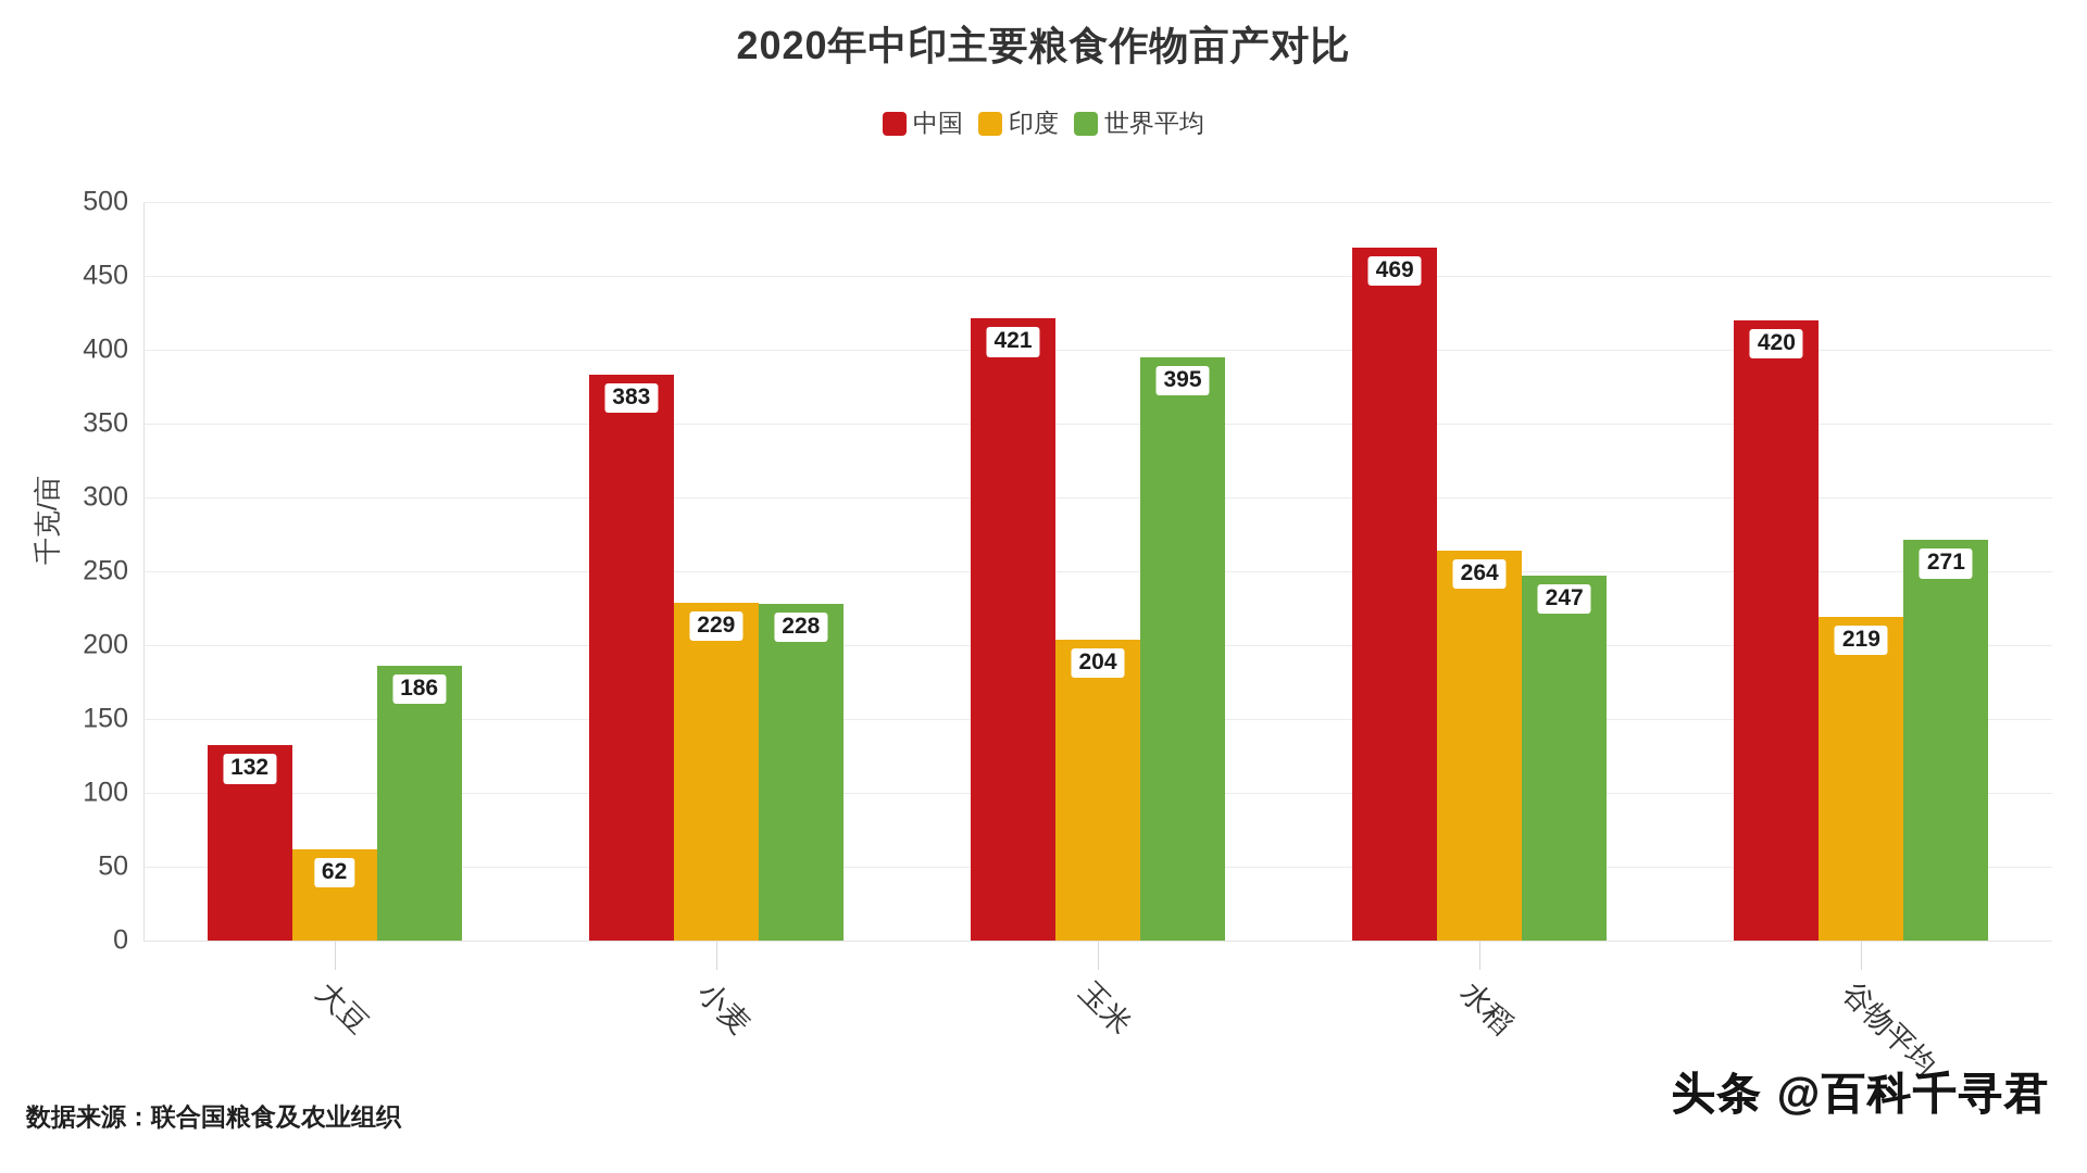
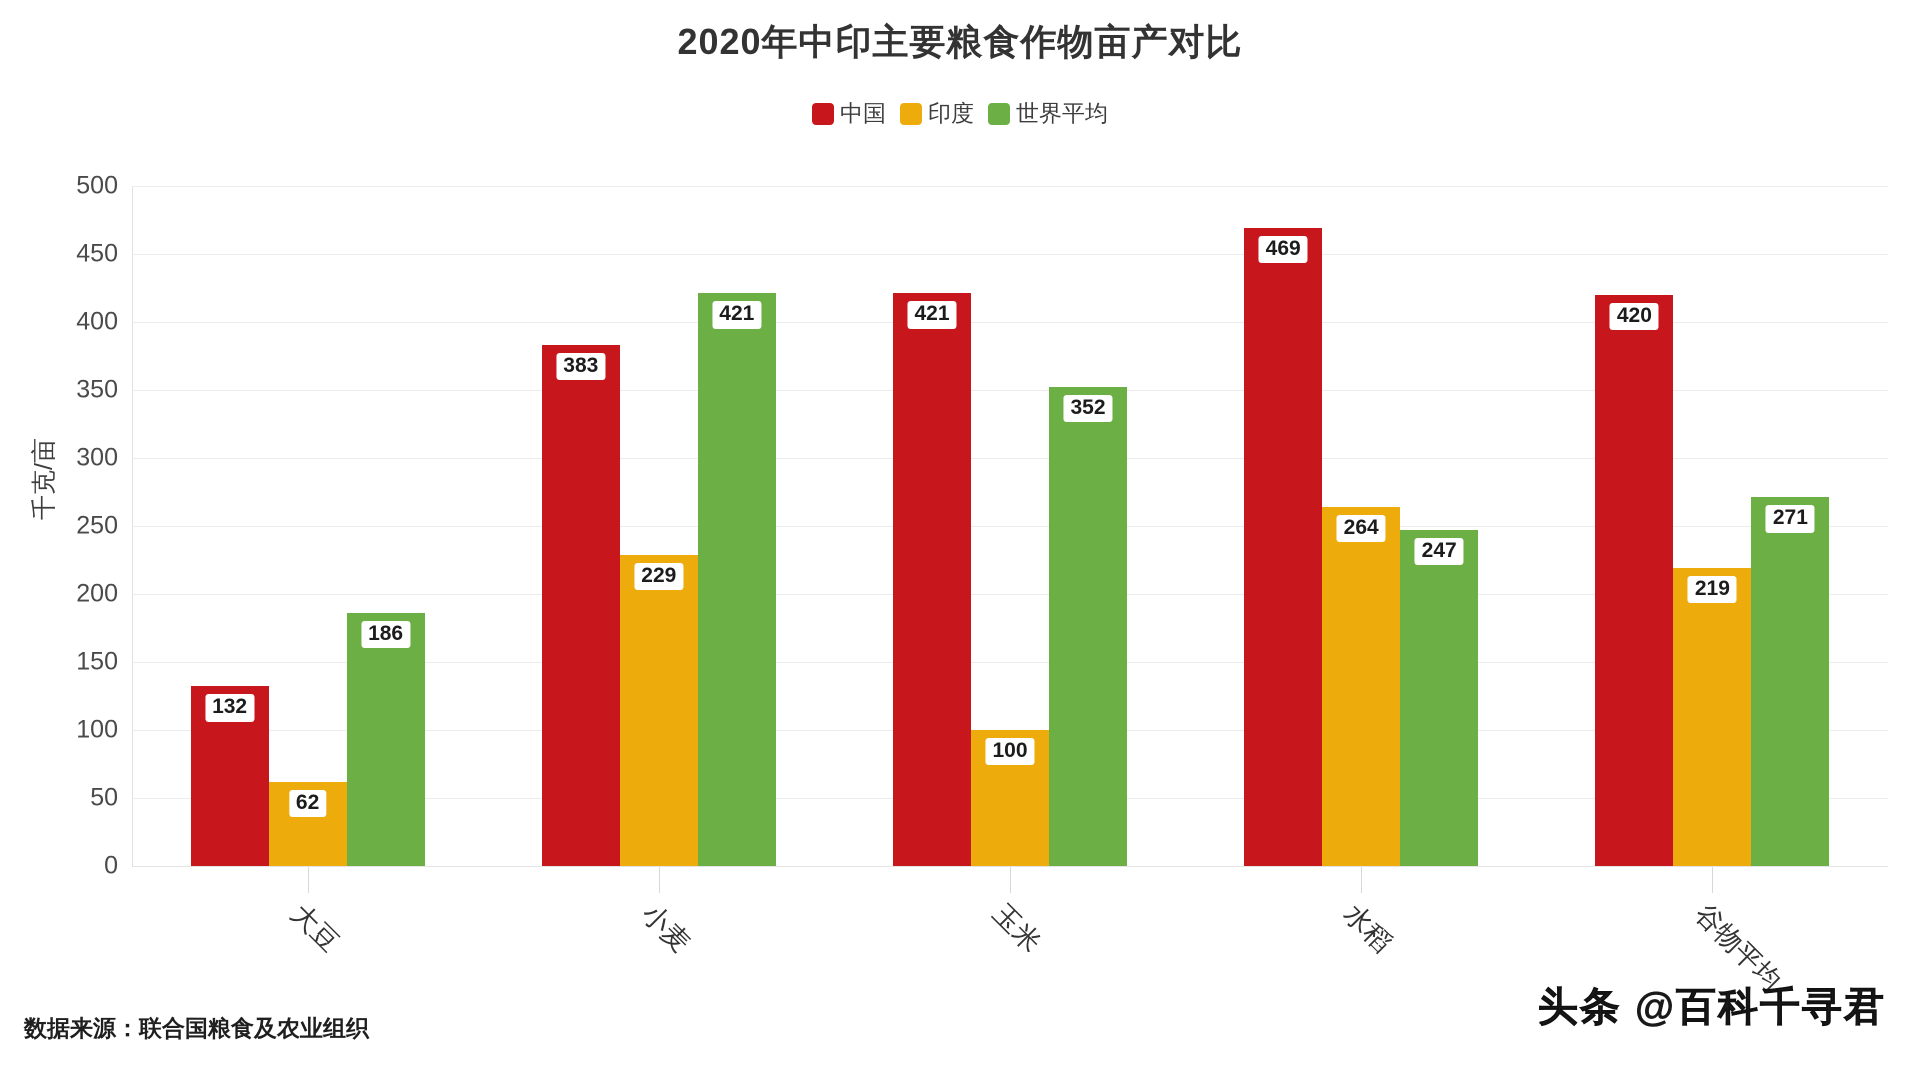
世界平均/小麦: 228 -> 421
印度/玉米: 204 -> 100
世界平均/玉米: 395 -> 352
